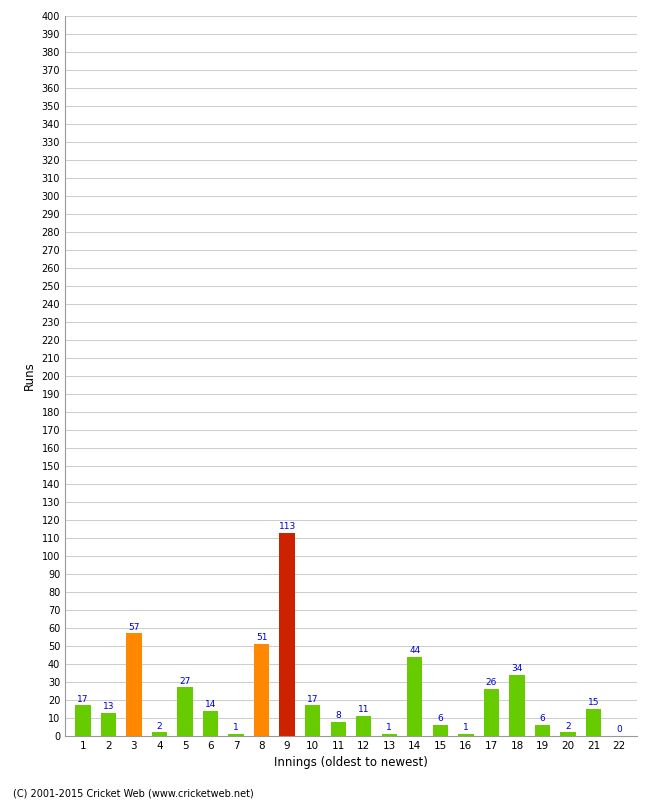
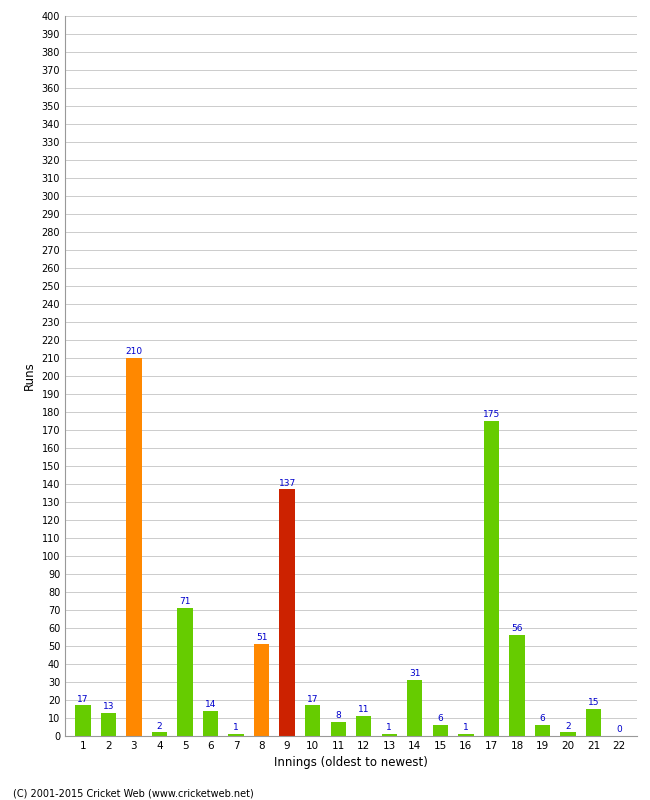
3: 57 -> 210
5: 27 -> 71
9: 113 -> 137
14: 44 -> 31
17: 26 -> 175
18: 34 -> 56
